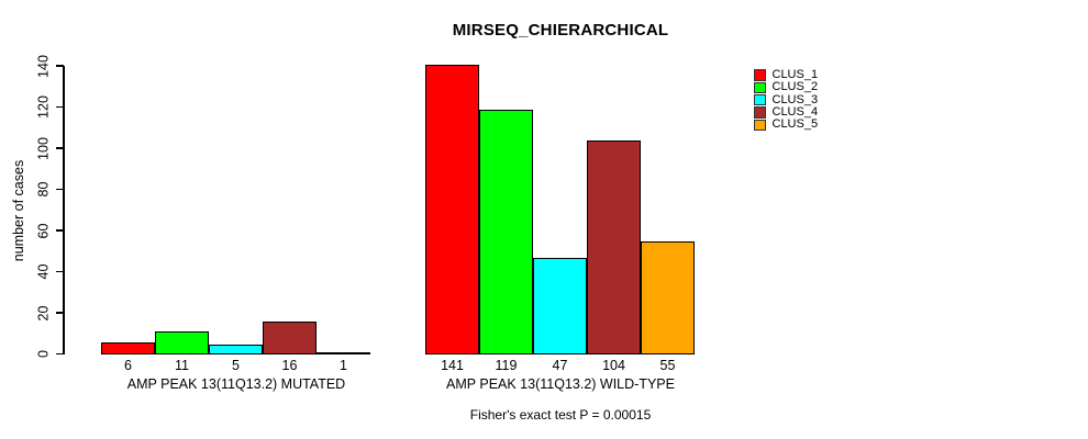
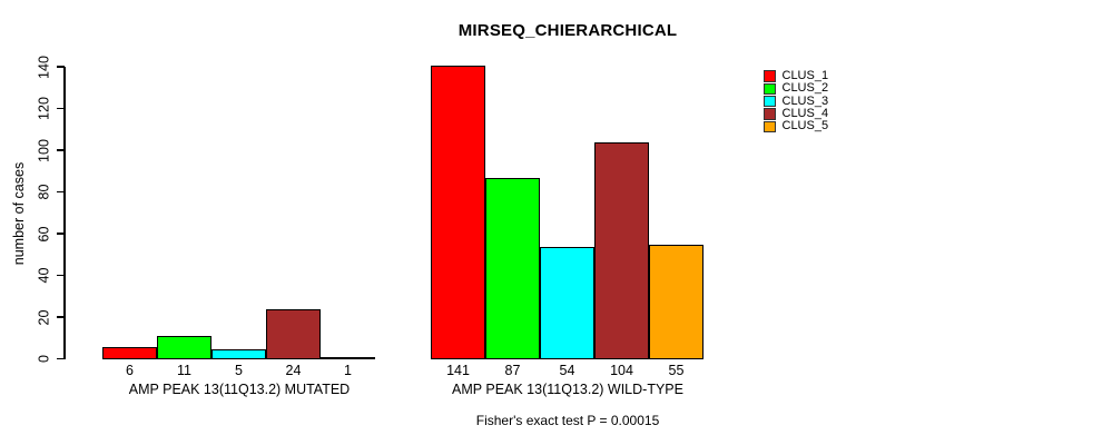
CLUS_4/AMP PEAK 13(11Q13.2) MUTATED: 16 -> 24
CLUS_2/AMP PEAK 13(11Q13.2) WILD-TYPE: 119 -> 87
CLUS_3/AMP PEAK 13(11Q13.2) WILD-TYPE: 47 -> 54
